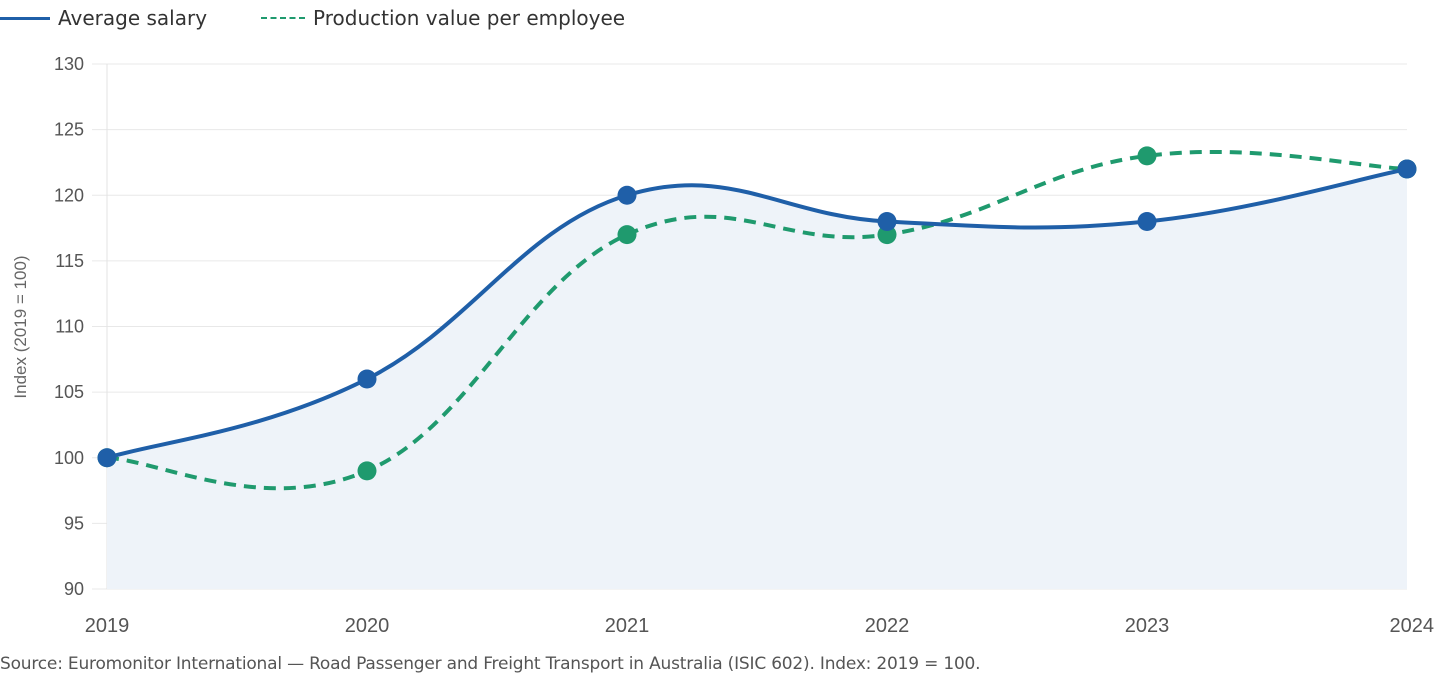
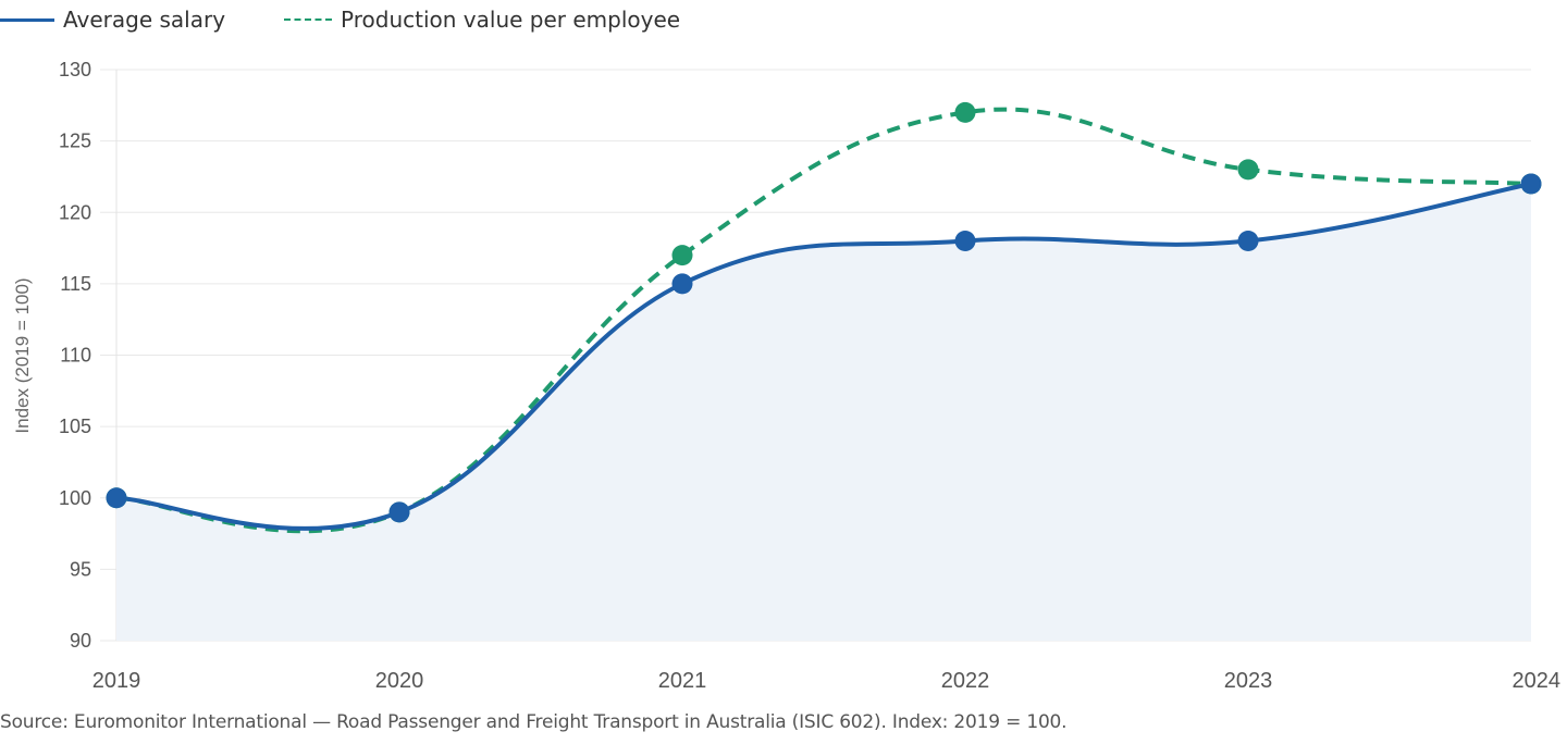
Average salary/2020: 106 -> 99
Average salary/2021: 120 -> 115
Production value per employee/2022: 117 -> 127
